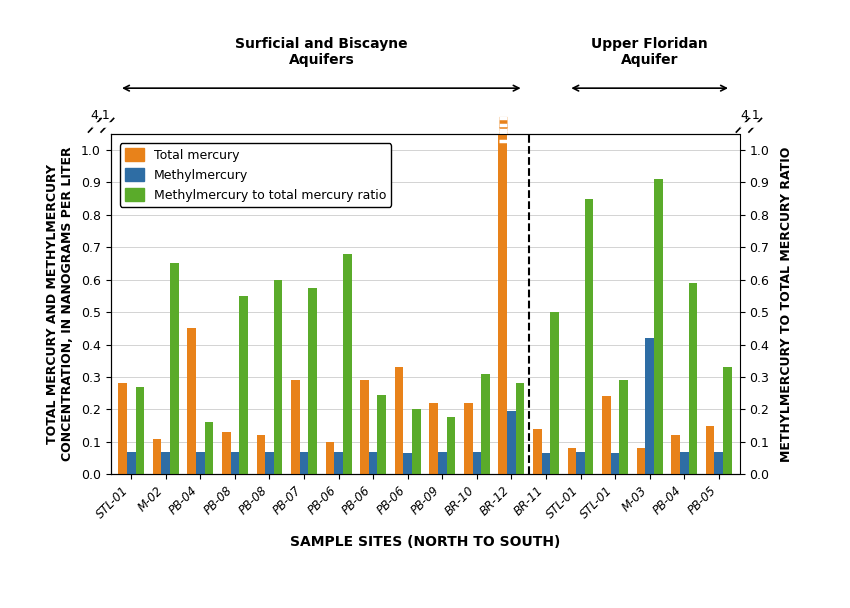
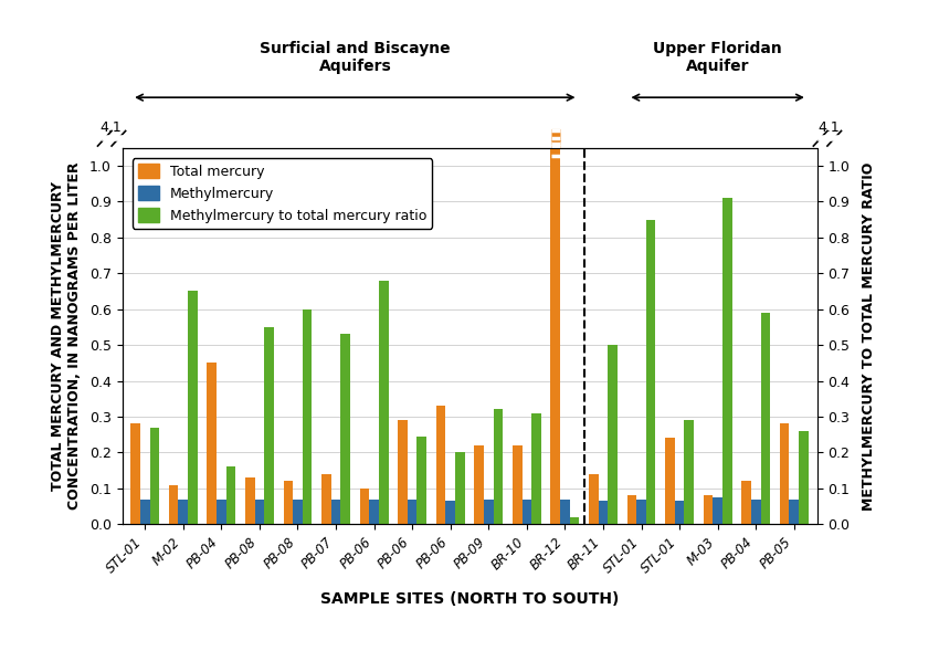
Total mercury/PB-07: 0.29 -> 0.14
Methylmercury to total mercury ratio/PB-07: 0.575 -> 0.530
Methylmercury to total mercury ratio/PB-09: 0.175 -> 0.320
Methylmercury/BR-12: 0.195 -> 0.070
Methylmercury to total mercury ratio/BR-12: 0.280 -> 0.020
Methylmercury/M-03: 0.420 -> 0.075
Total mercury/PB-05: 0.15 -> 0.28
Methylmercury to total mercury ratio/PB-05: 0.330 -> 0.260
